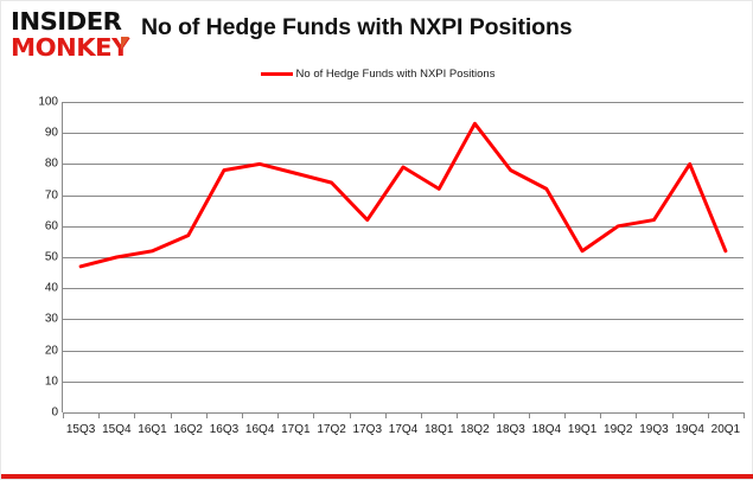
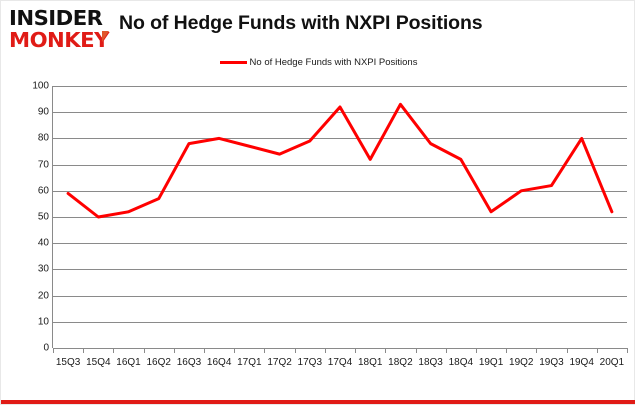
15Q3: 47 -> 59
17Q3: 62 -> 79
17Q4: 79 -> 92
